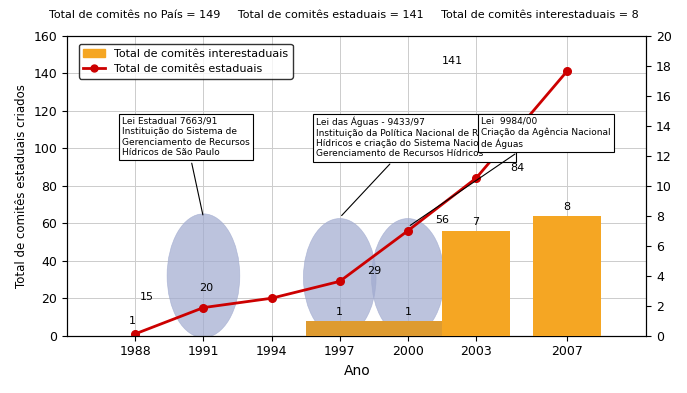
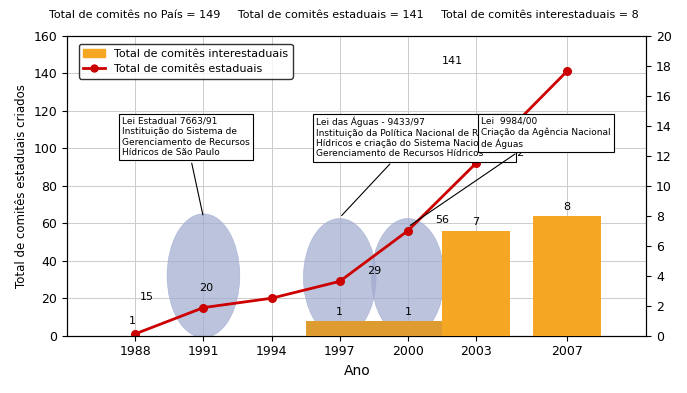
Total de comitês estaduais/2003: 84 -> 92
